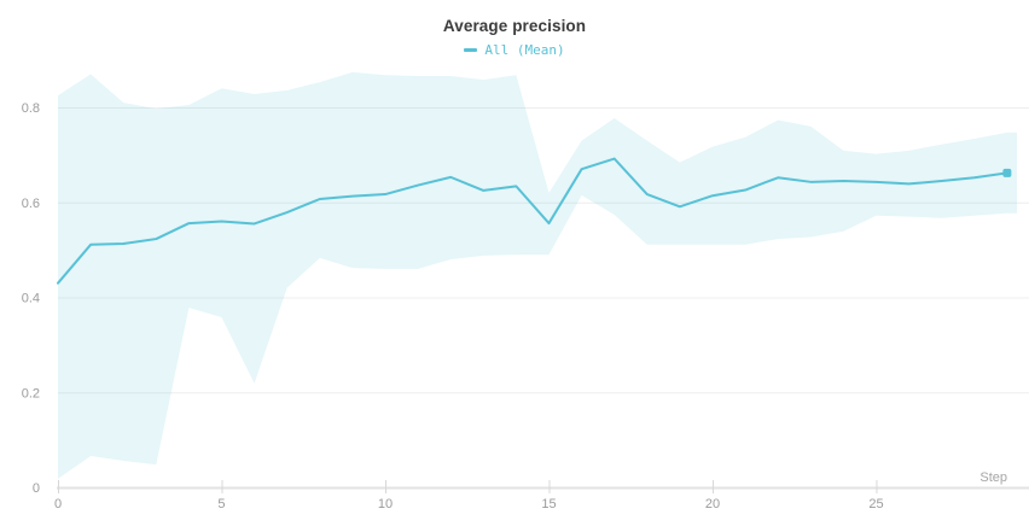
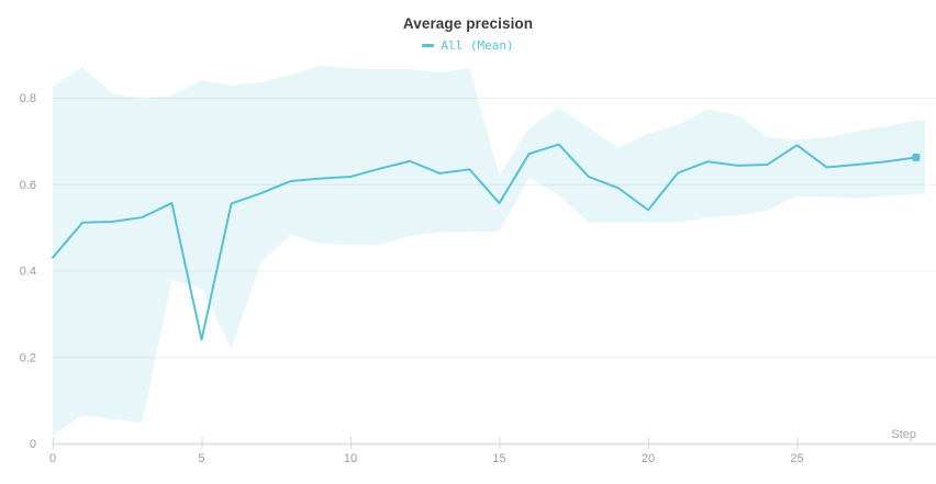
5: 0.56 -> 0.24
20: 0.61 -> 0.54
25: 0.64 -> 0.69
